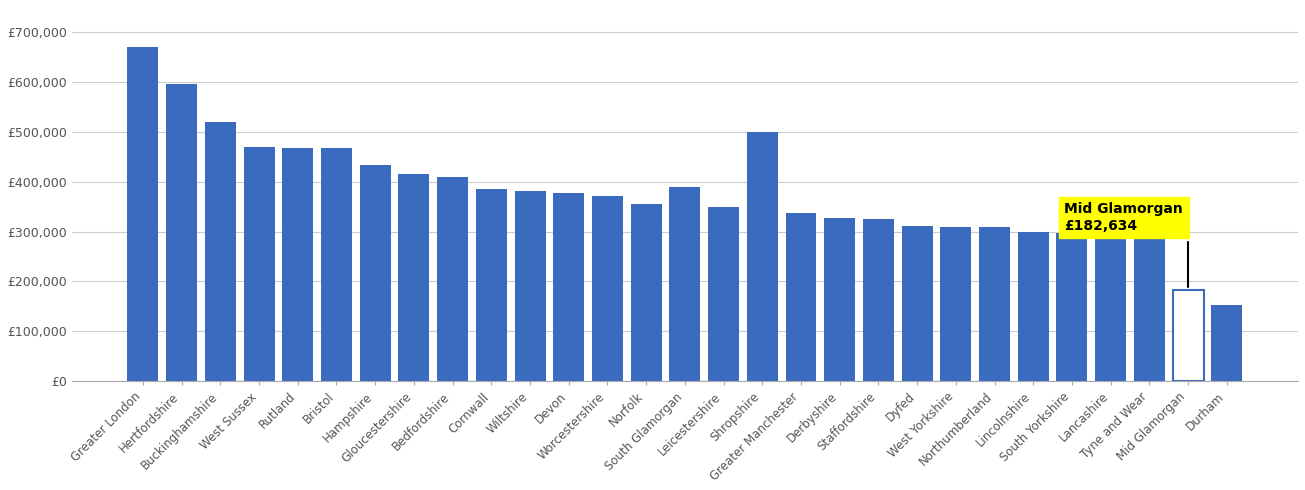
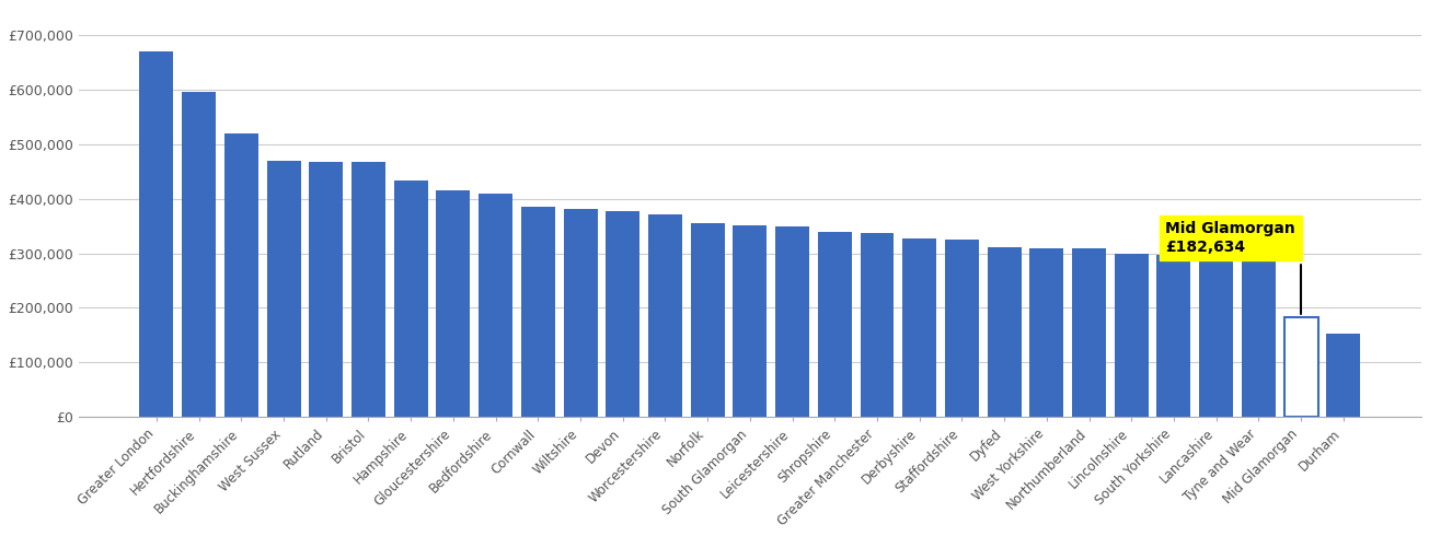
South Glamorgan: £390,000 -> £352,000
Shropshire: £500,000 -> £340,000
